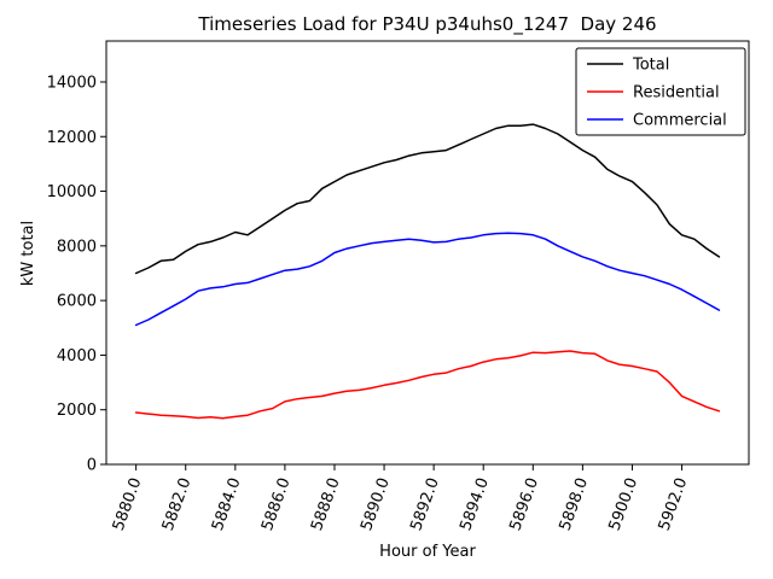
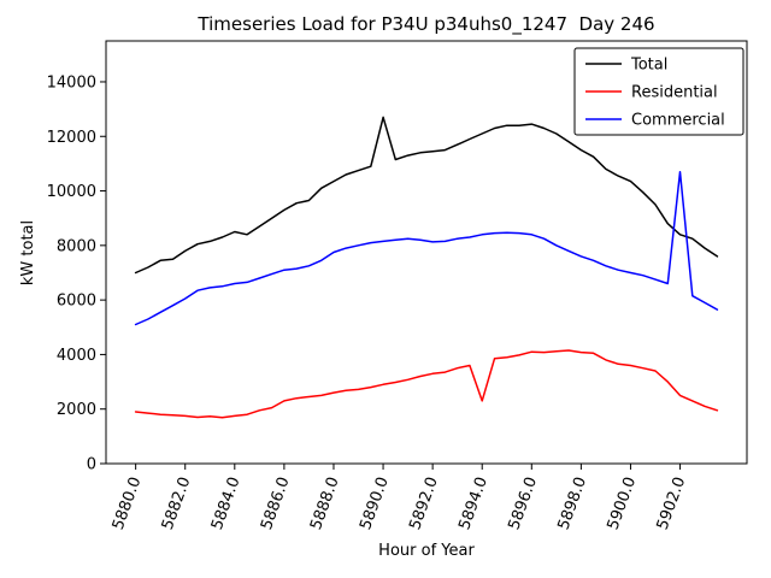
Total/5890.0: 11000 -> 12700
Residential/5894.0: 3800 -> 2300
Commercial/5902.0: 6400 -> 10700
